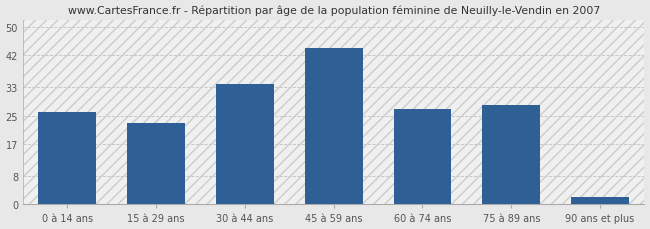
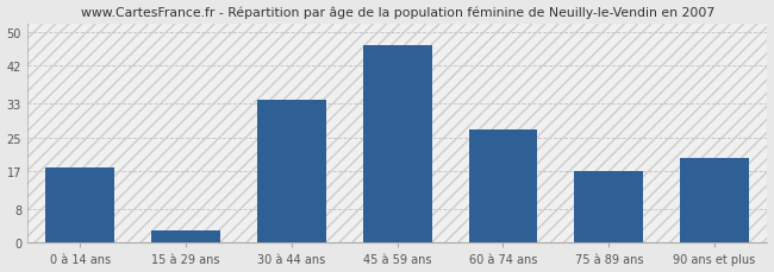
0 à 14 ans: 26 -> 18
15 à 29 ans: 23 -> 3
45 à 59 ans: 44 -> 47
75 à 89 ans: 28 -> 17
90 ans et plus: 2 -> 20
